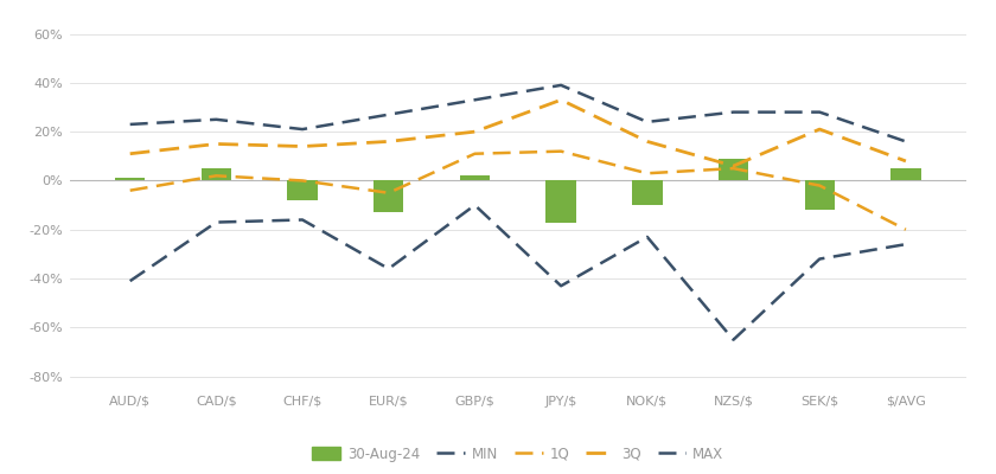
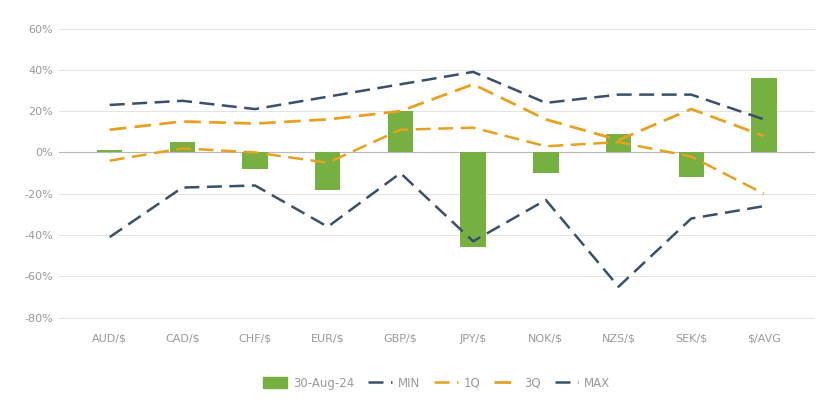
30-Aug-24/EUR/$: -13% -> -18%
30-Aug-24/GBP/$: 2% -> 20%
30-Aug-24/JPY/$: -17% -> -46%
30-Aug-24/$/AVG: 5% -> 36%
